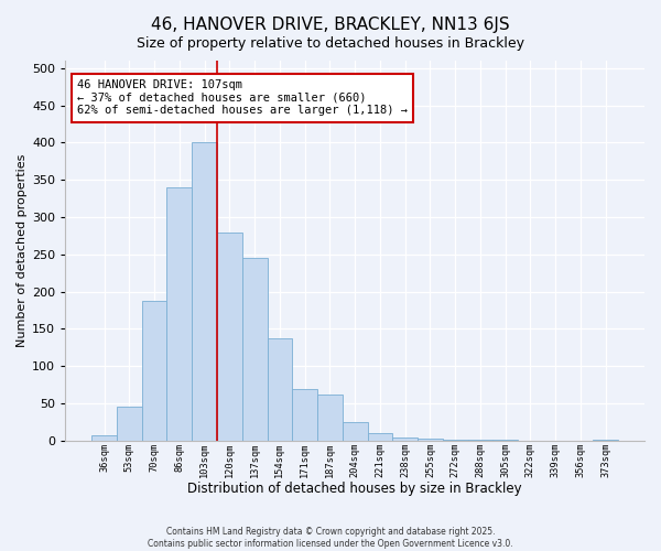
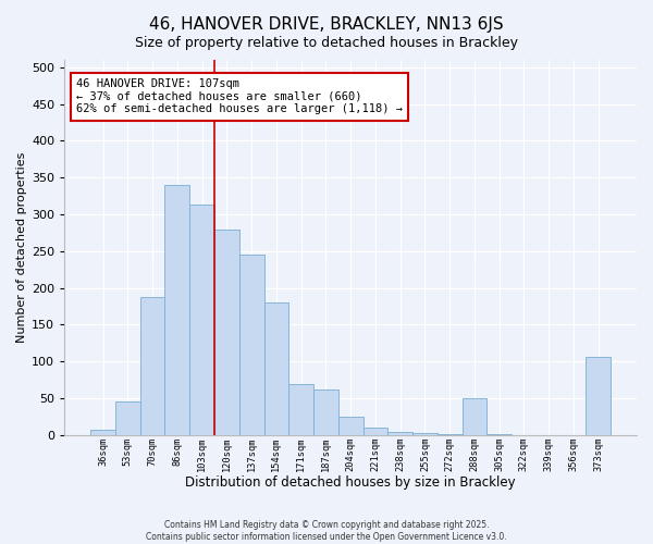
103sqm: 400 -> 314
154sqm: 137 -> 180
288sqm: 1 -> 50
373sqm: 2 -> 106
